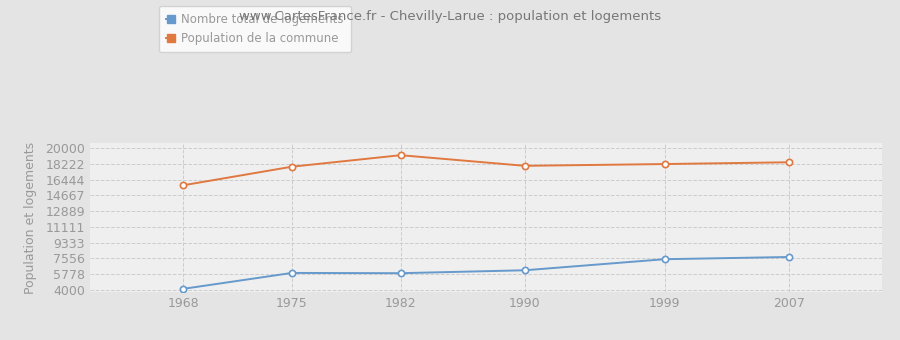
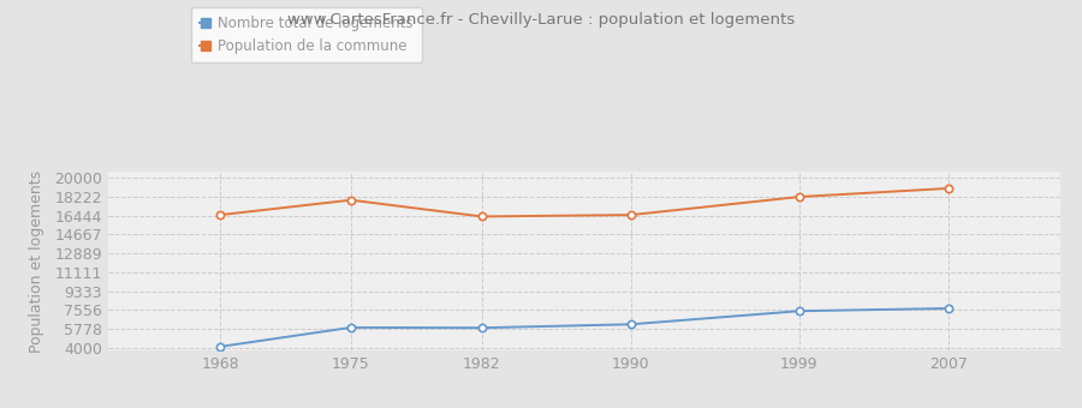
Population de la commune/1968: 15800 -> 16500
Population de la commune/1982: 19200 -> 16400
Population de la commune/1990: 18000 -> 16500
Population de la commune/2007: 18400 -> 19000
